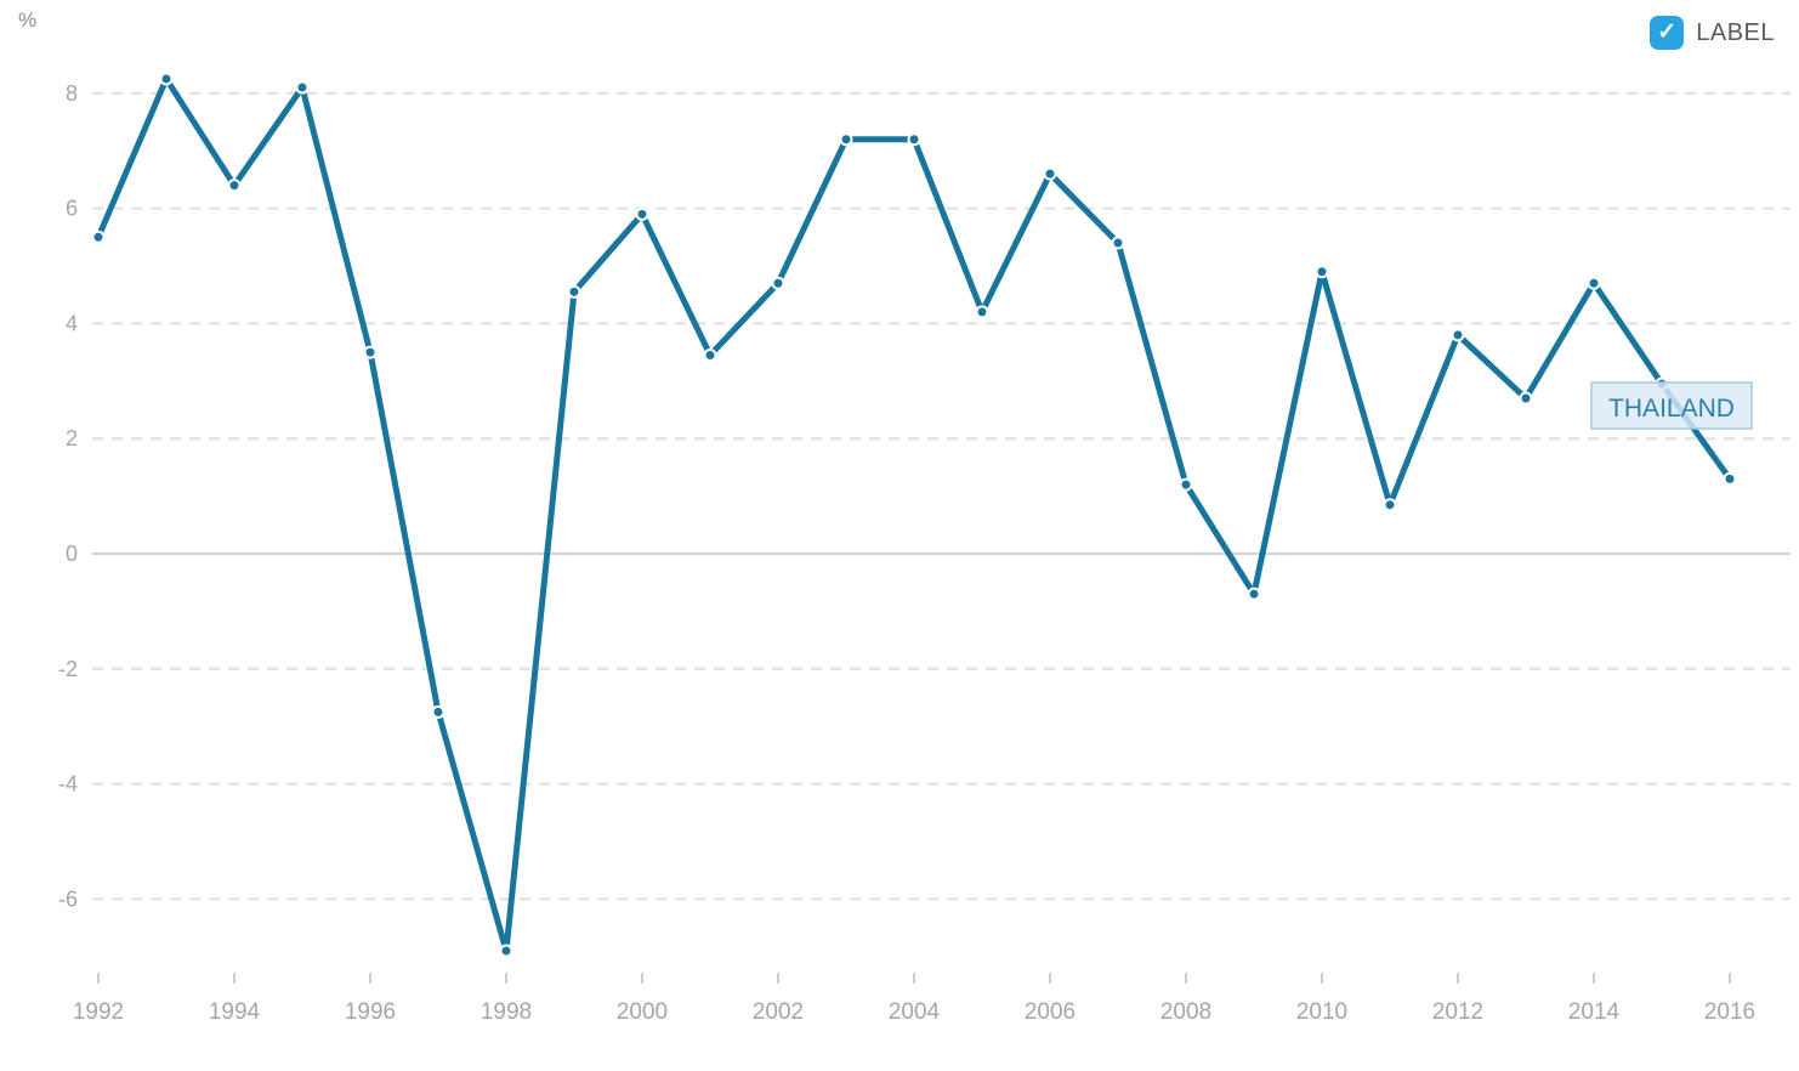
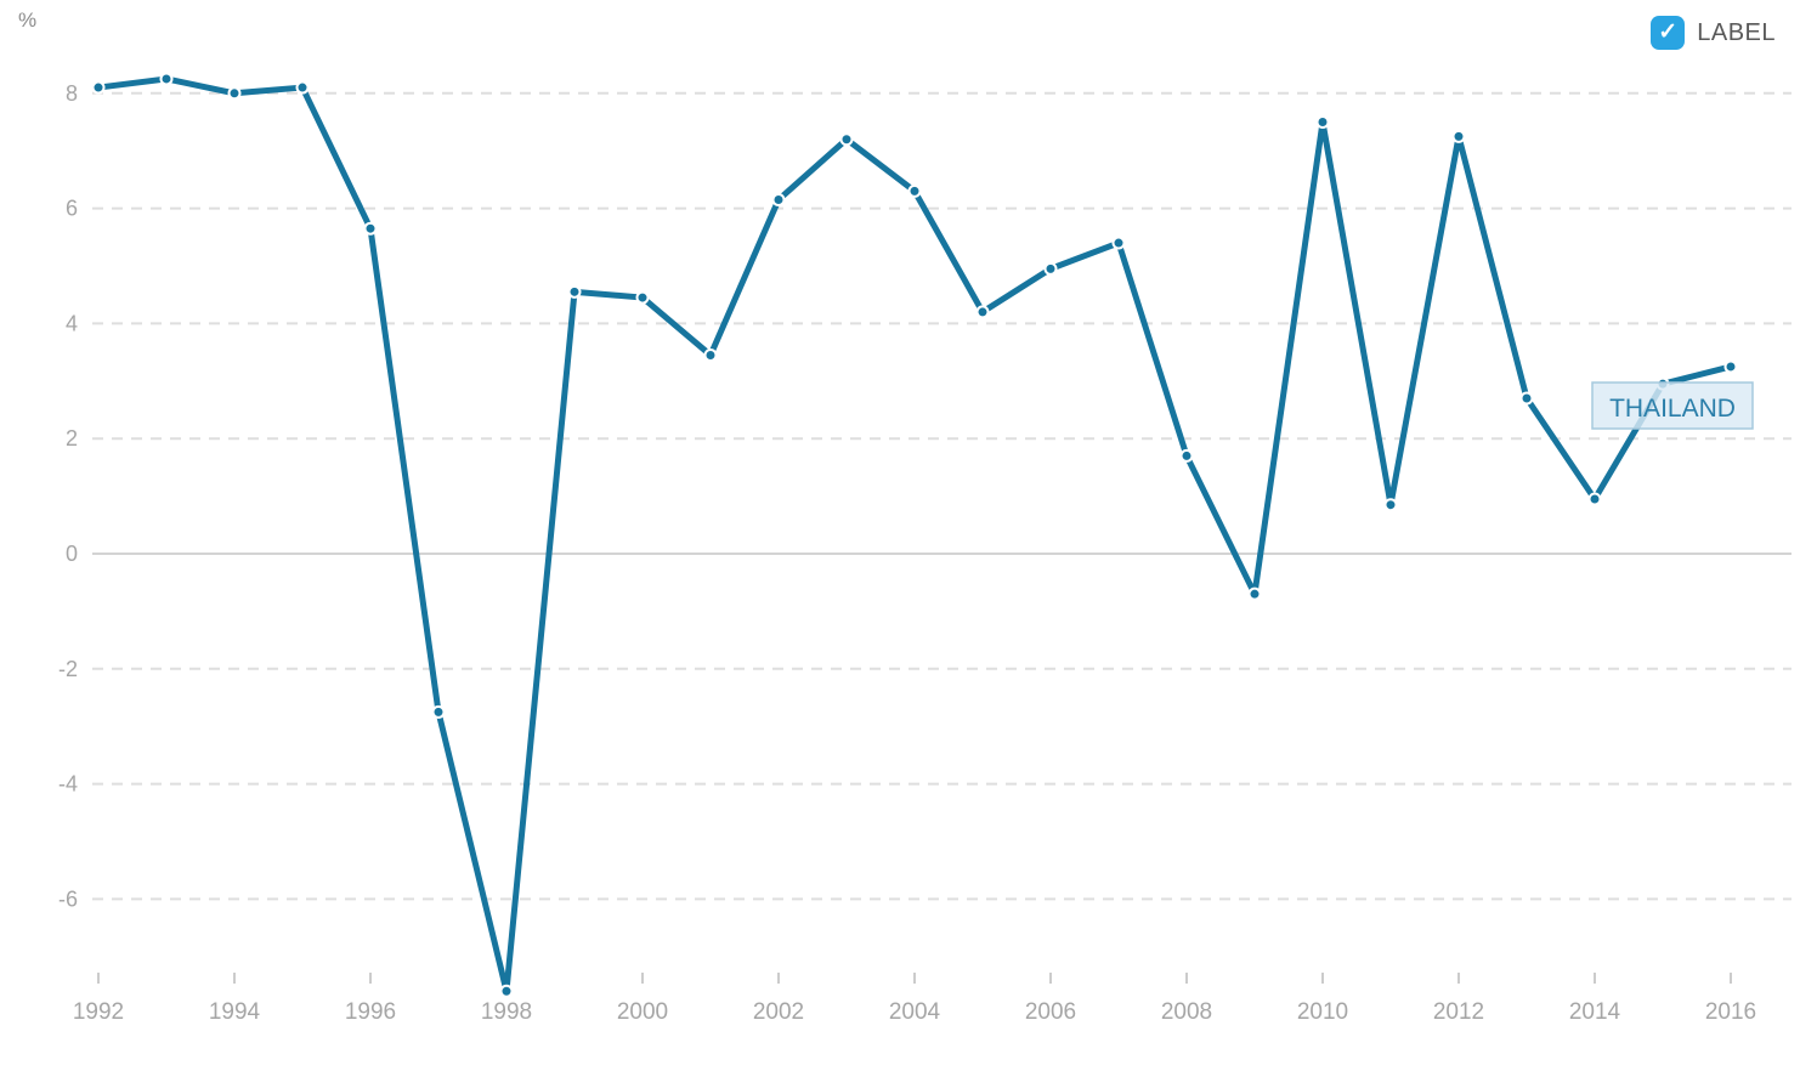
1992: 5.5 -> 8.1
1994: 6.4 -> 8.0
1996: 3.5 -> 5.7
1998: -6.9 -> -7.6
2000: 5.9 -> 4.5
2002: 4.7 -> 6.2
2004: 7.2 -> 6.3
2006: 6.6 -> 5.0
2008: 1.2 -> 1.7
2010: 4.9 -> 7.5
2012: 3.8 -> 7.2
2014: 4.7 -> 0.9
2016: 1.3 -> 3.2
